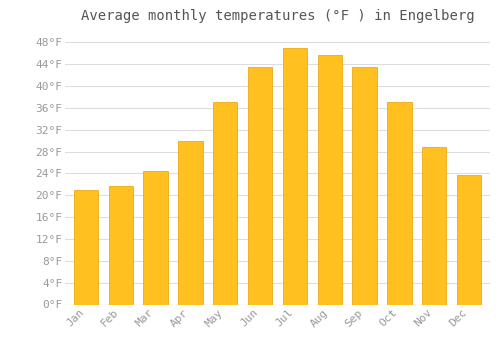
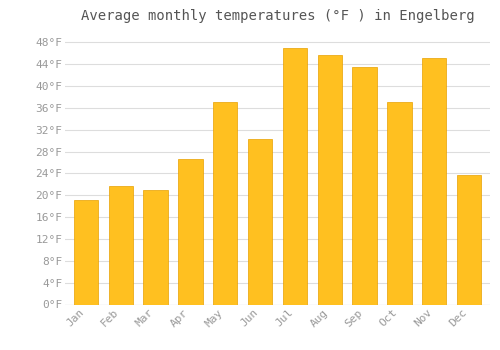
Jan: 21.0°F -> 19.2°F
Mar: 24.5°F -> 21.0°F
Apr: 30.0°F -> 26.6°F
Jun: 43.5°F -> 30.4°F
Nov: 28.8°F -> 45.2°F
